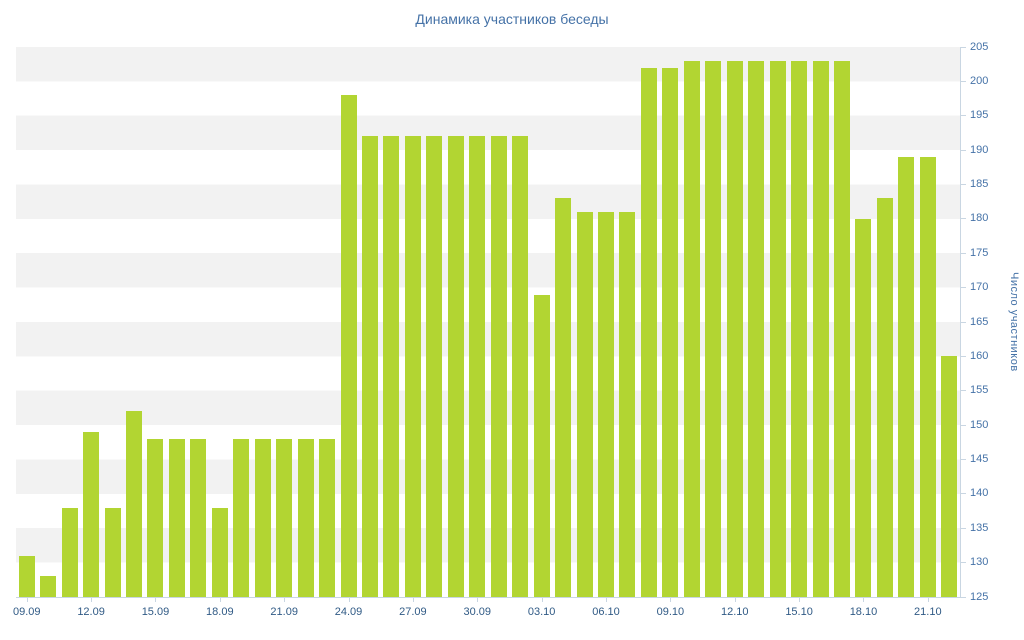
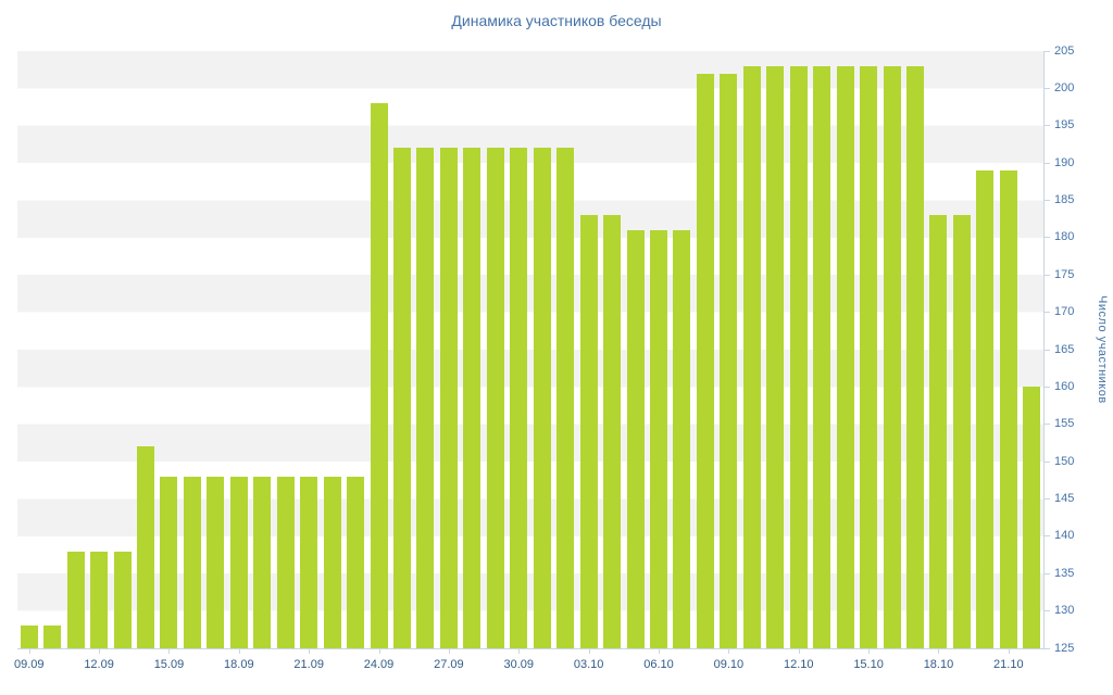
09.09: 131 -> 128
12.09: 149 -> 138
18.09: 138 -> 148
03.10: 169 -> 183
18.10: 180 -> 183
